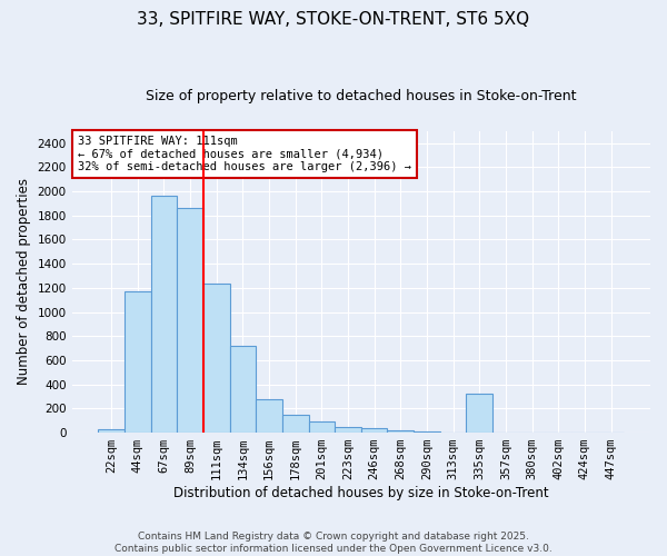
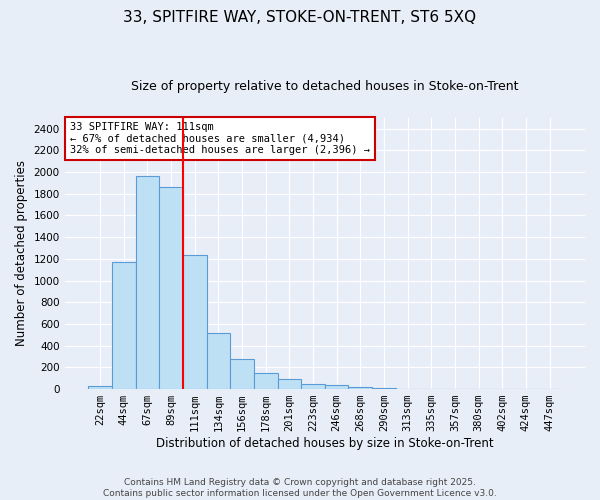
134sqm: 720 -> 520
335sqm: 320 -> 0
